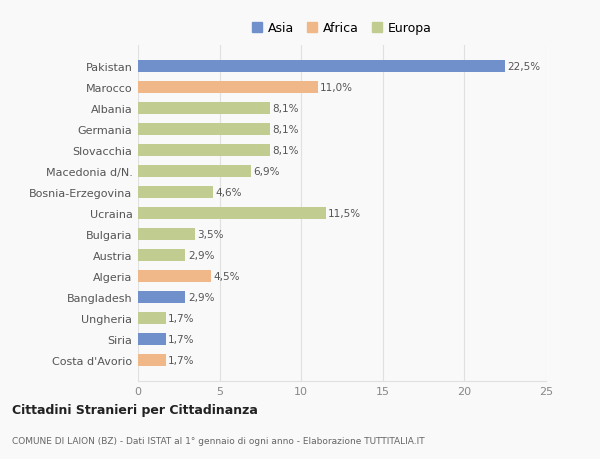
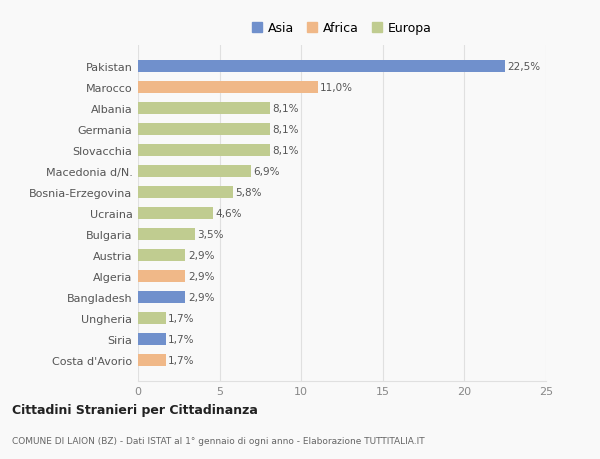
Bosnia-Erzegovina: 4,6% -> 5,8%
Ucraina: 11,5% -> 4,6%
Algeria: 4,5% -> 2,9%
